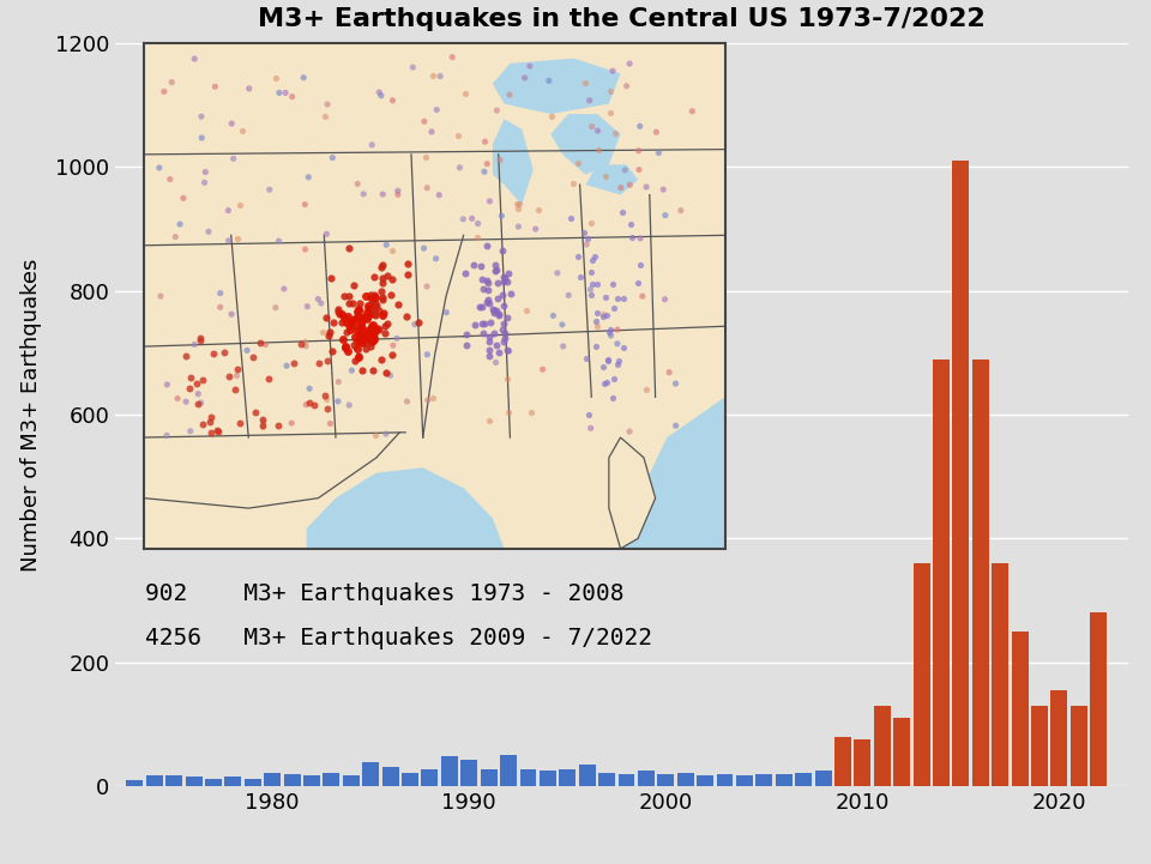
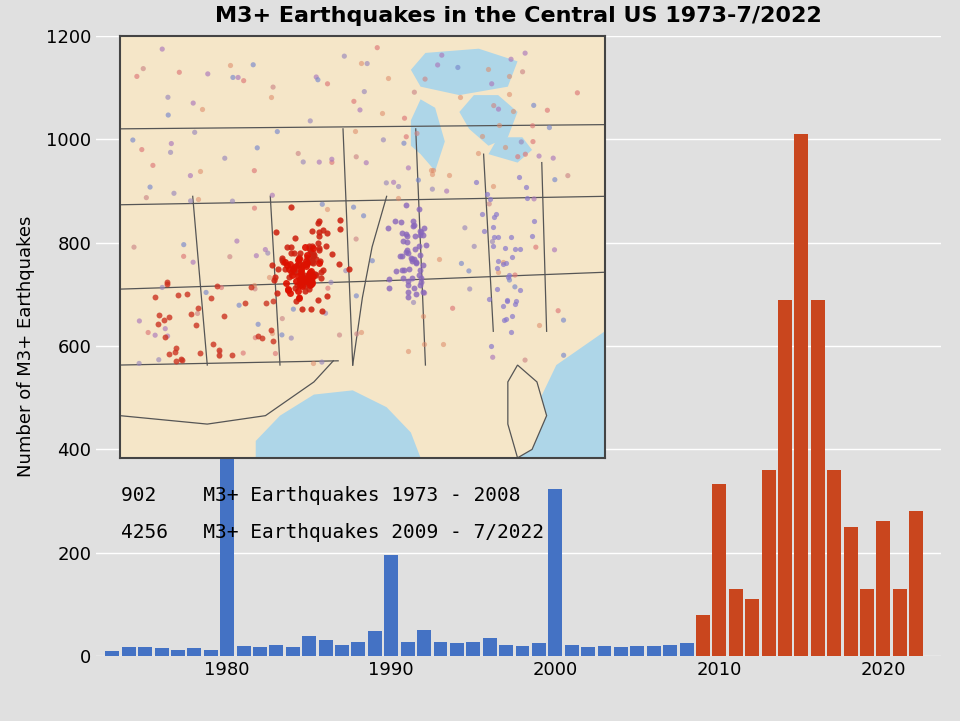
M3+ Earthquakes in the Central US 1973-7/2022/1980: 22 -> 386
M3+ Earthquakes in the Central US 1973-7/2022/1990: 42 -> 196
M3+ Earthquakes in the Central US 1973-7/2022/2000: 20 -> 324
M3+ Earthquakes in the Central US 1973-7/2022/2010: 75 -> 334
M3+ Earthquakes in the Central US 1973-7/2022/2020: 155 -> 262
